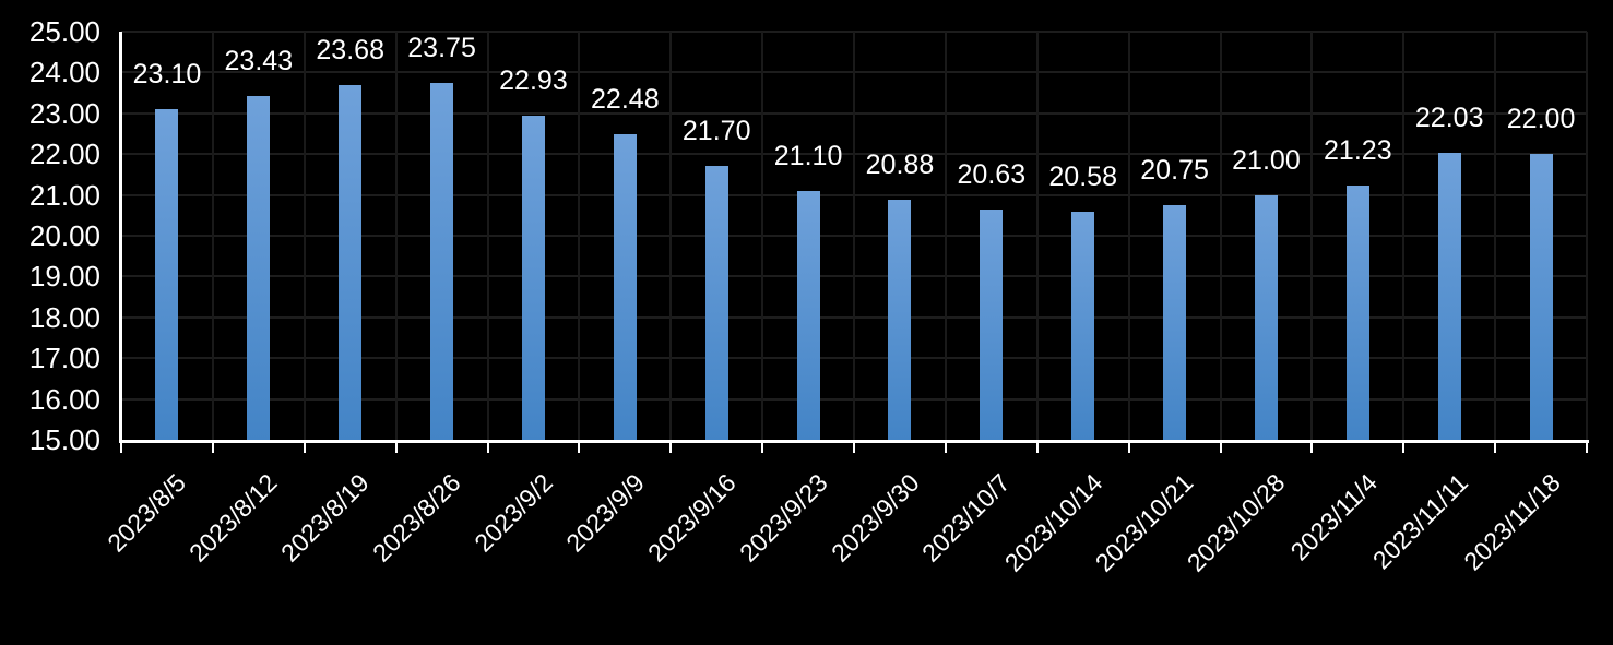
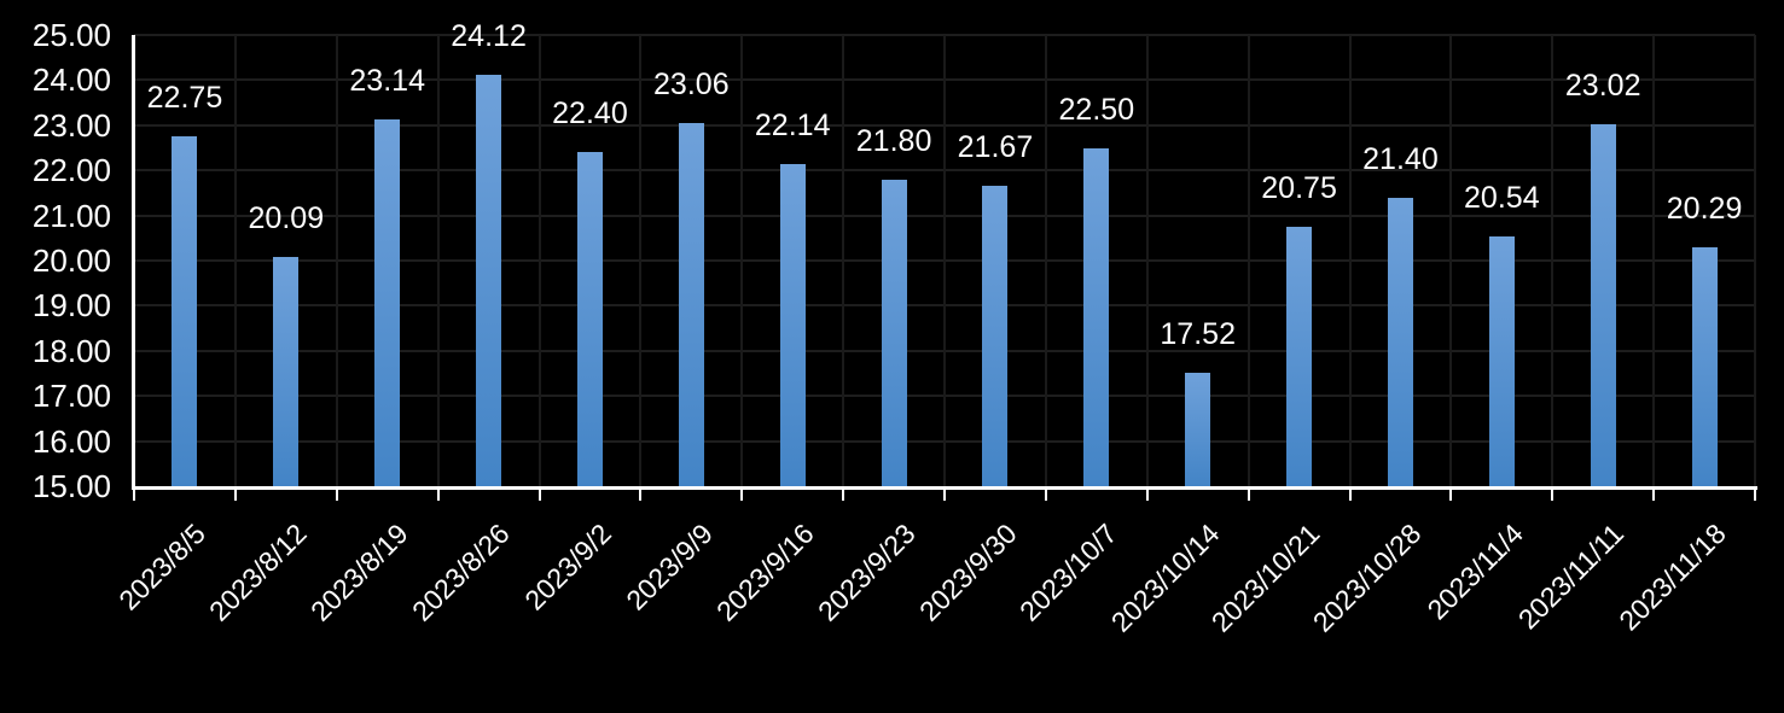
2023/8/5: 23.10 -> 22.75
2023/8/12: 23.43 -> 20.09
2023/8/19: 23.68 -> 23.14
2023/8/26: 23.75 -> 24.12
2023/9/2: 22.93 -> 22.40
2023/9/9: 22.48 -> 23.06
2023/9/16: 21.70 -> 22.14
2023/9/23: 21.10 -> 21.80
2023/9/30: 20.88 -> 21.67
2023/10/7: 20.63 -> 22.50
2023/10/14: 20.58 -> 17.52
2023/10/28: 21.00 -> 21.40
2023/11/4: 21.23 -> 20.54
2023/11/11: 22.03 -> 23.02
2023/11/18: 22.00 -> 20.29
